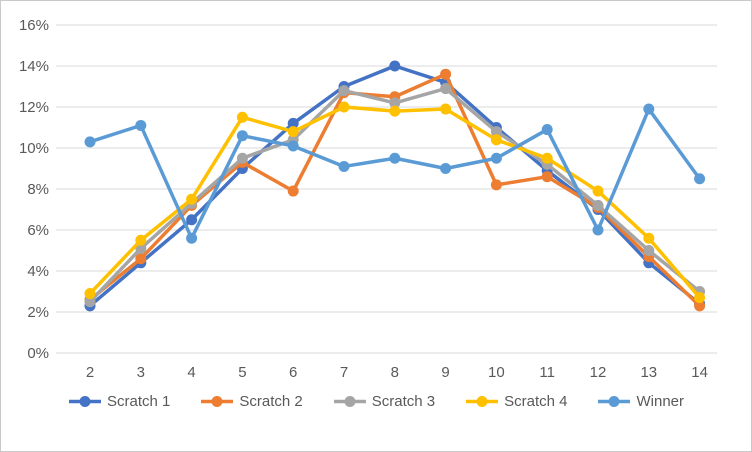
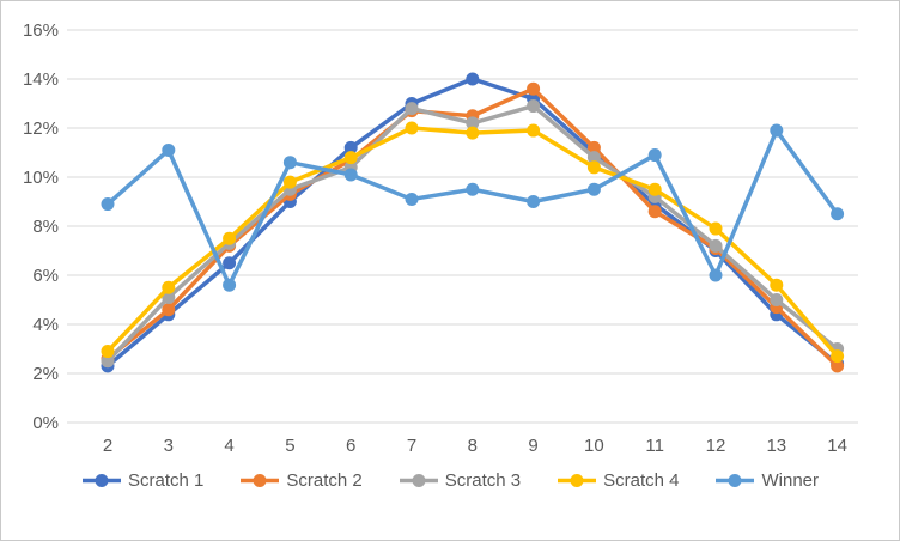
Winner/2: 10.3% -> 8.9%
Scratch 4/5: 11.5% -> 9.8%
Scratch 2/6: 7.9% -> 10.7%
Scratch 2/10: 8.2% -> 11.2%
